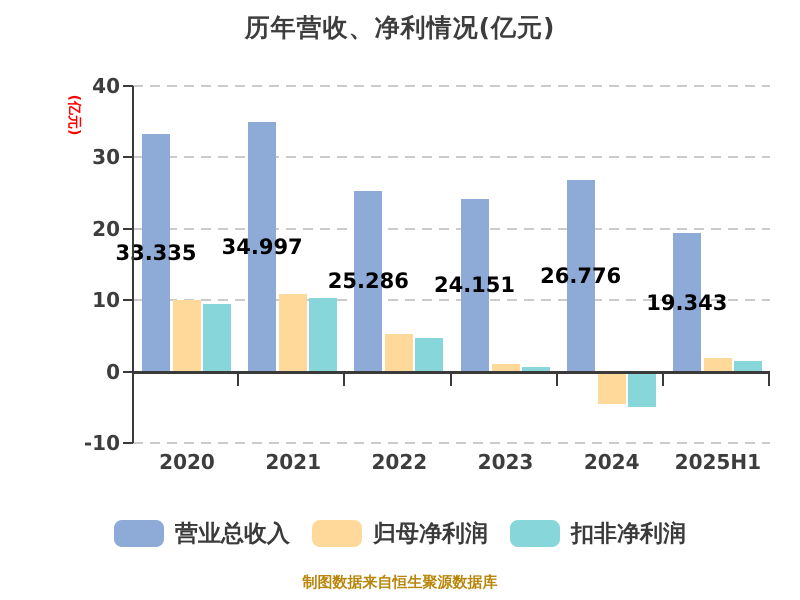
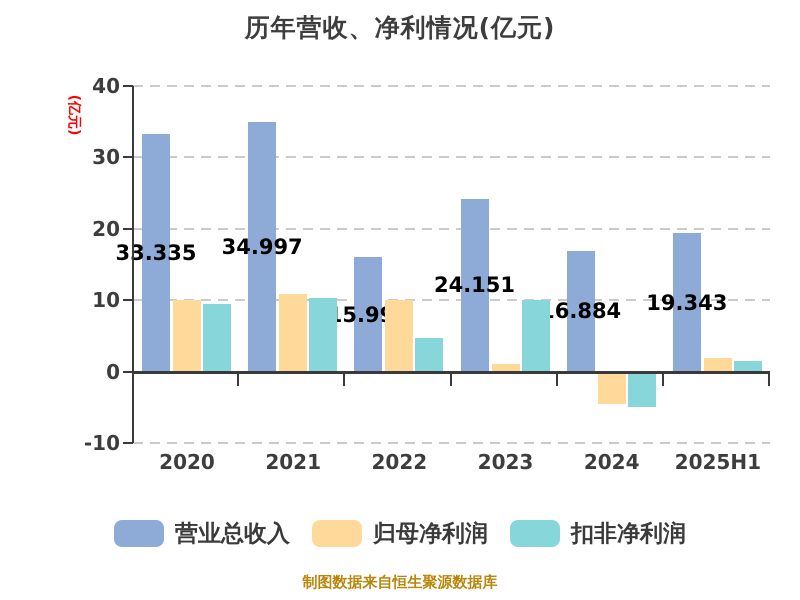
营业总收入/2022: 25.286 -> 15.994
归母净利润/2022: 5 -> 10
扣非净利润/2023: 1 -> 10
营业总收入/2024: 26.776 -> 16.884
